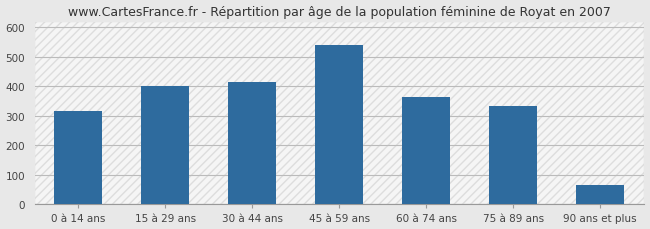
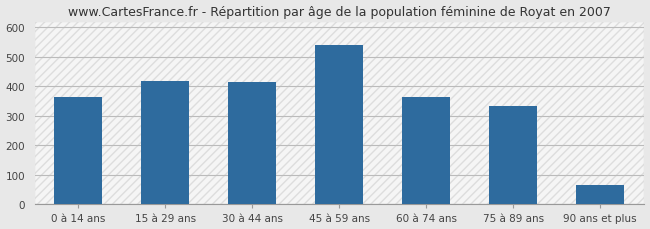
0 à 14 ans: 315 -> 365
15 à 29 ans: 400 -> 420
